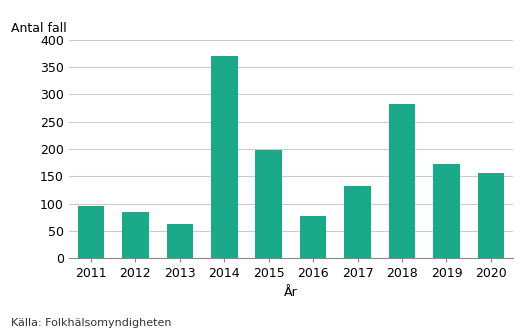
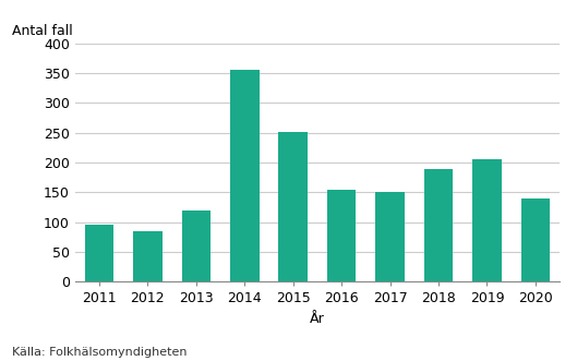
2013: 62 -> 119
2014: 370 -> 355
2015: 198 -> 251
2016: 78 -> 155
2017: 132 -> 150
2018: 282 -> 189
2019: 172 -> 205
2020: 156 -> 139
